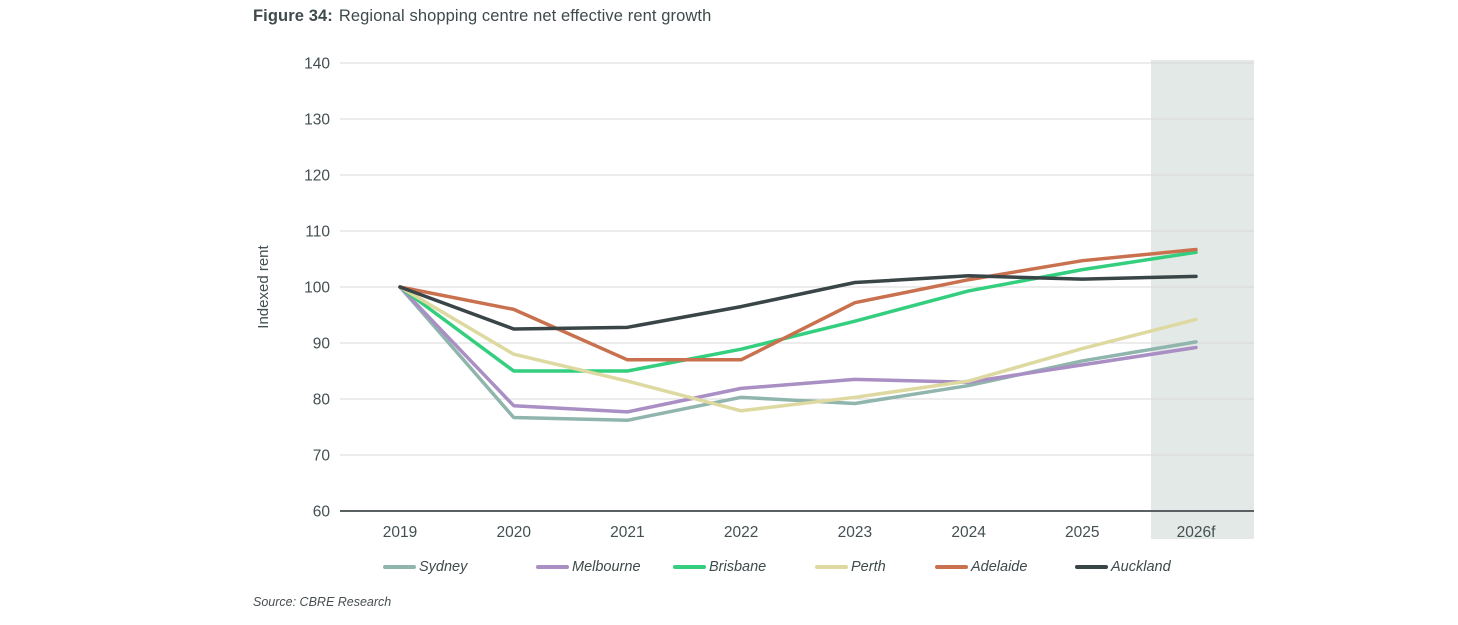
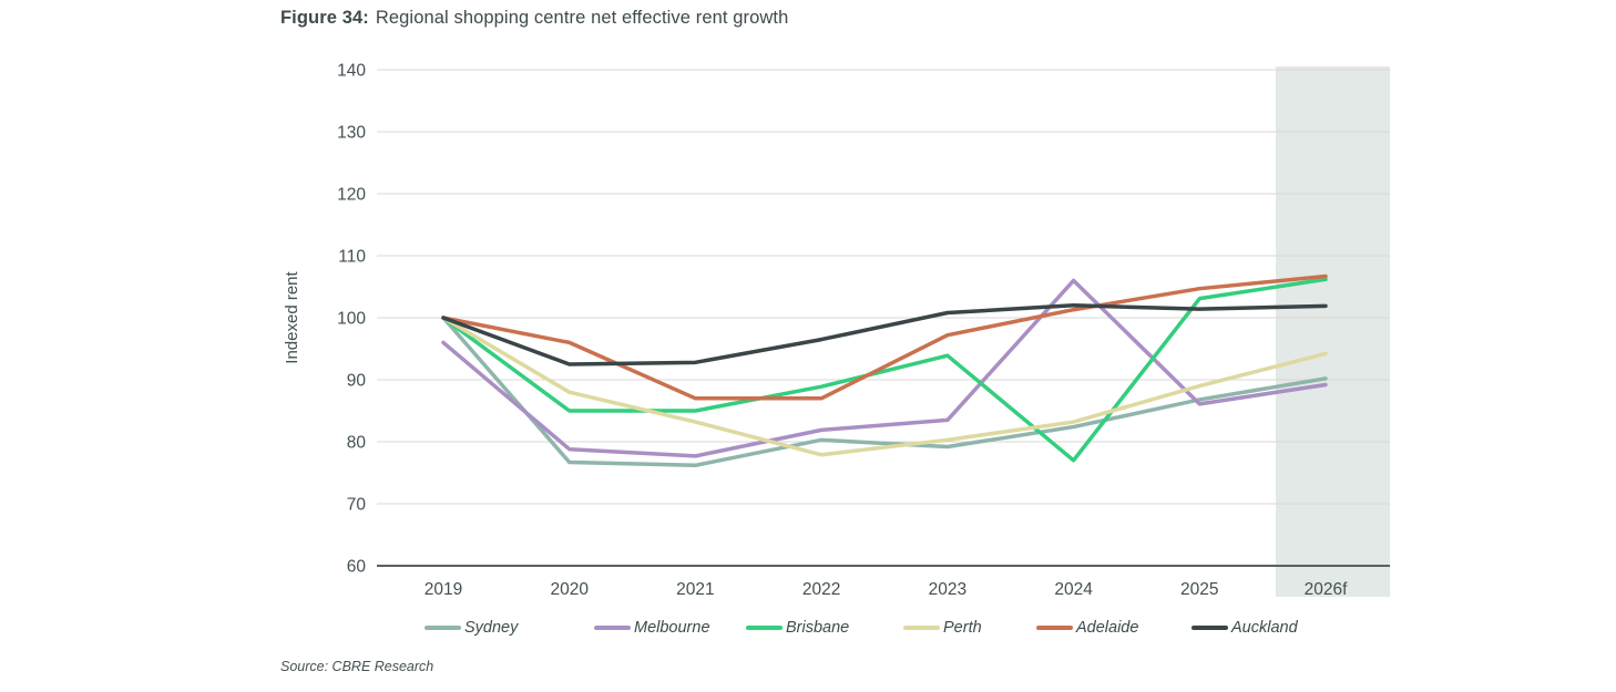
Melbourne/2019: 100 -> 96
Melbourne/2024: 83 -> 106
Brisbane/2024: 99 -> 77
